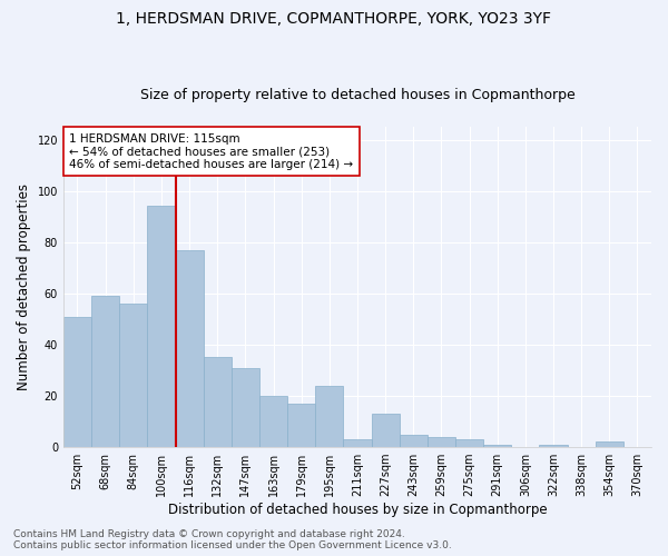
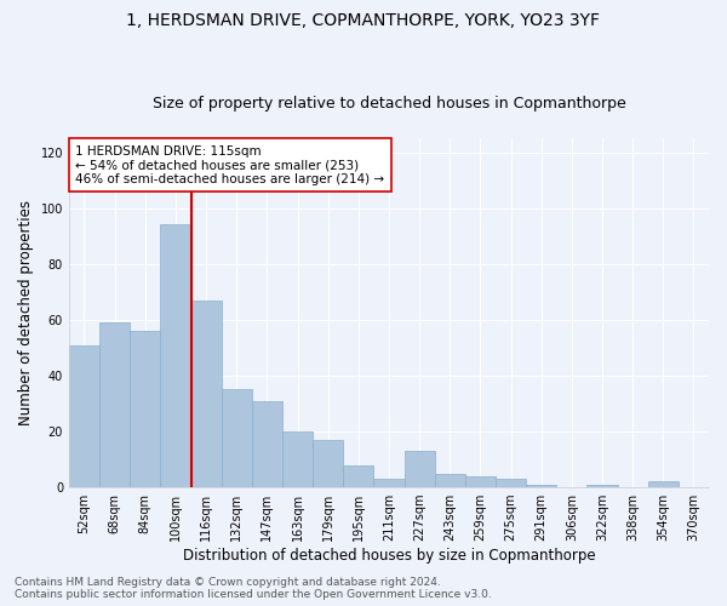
116sqm: 77 -> 67
195sqm: 24 -> 8
